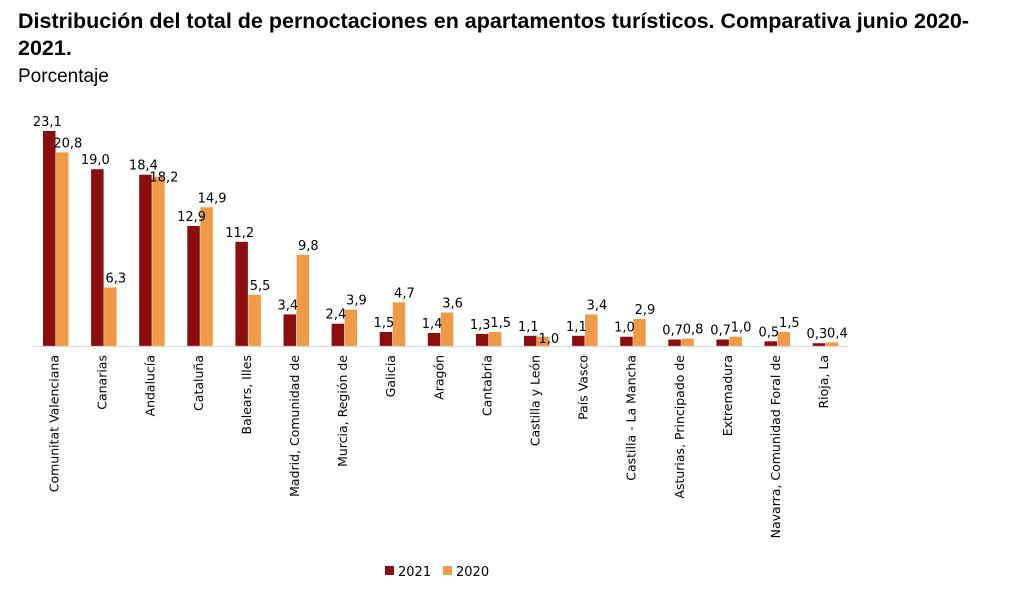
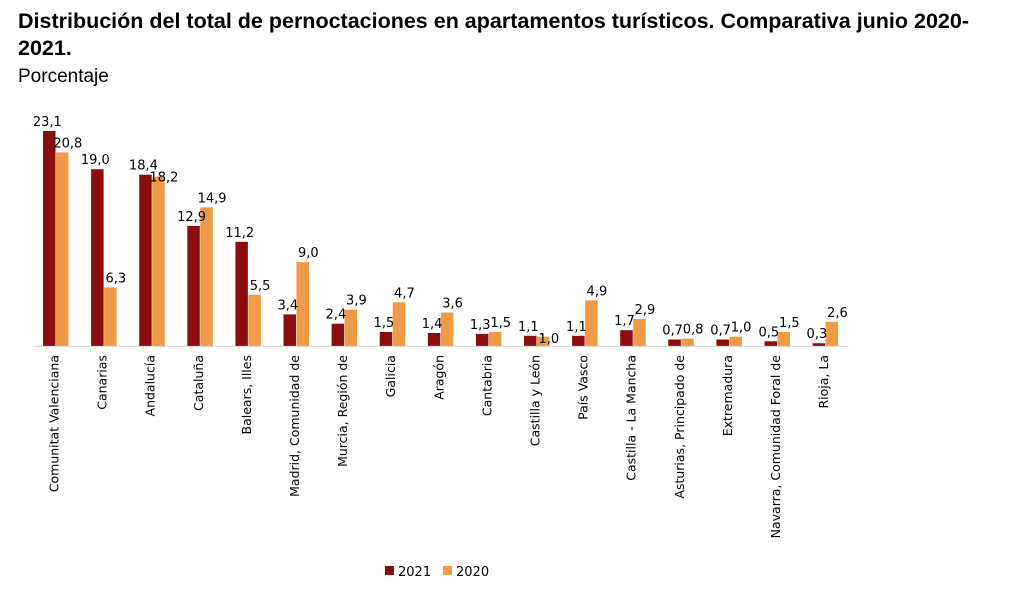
2020/Madrid, Comunidad de: 9,8 -> 9,0
2020/País Vasco: 3,4 -> 4,9
2021/Castilla - La Mancha: 1,0 -> 1,7
2020/Rioja, La: 0,4 -> 2,6
